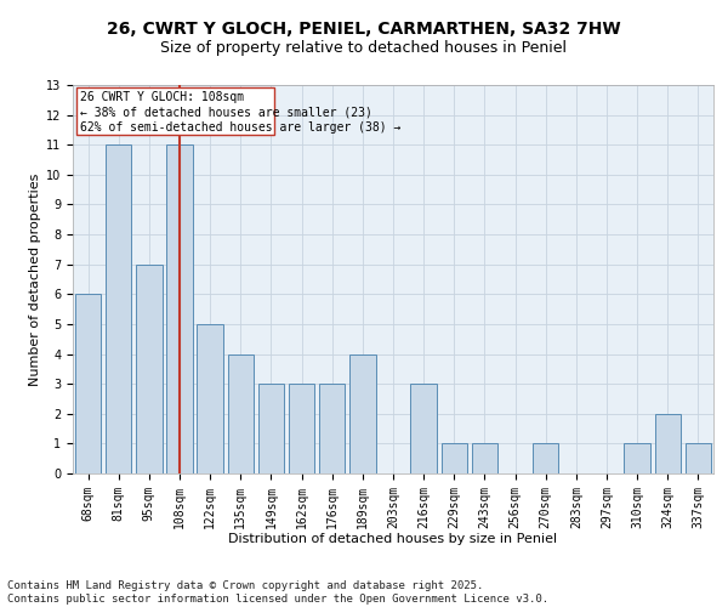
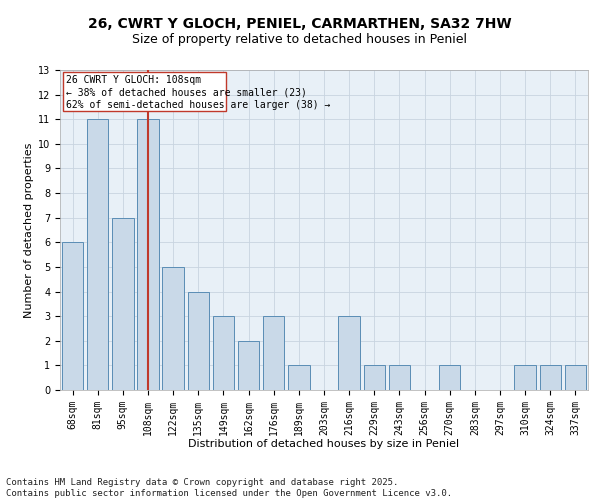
162sqm: 3 -> 2
189sqm: 4 -> 1
324sqm: 2 -> 1
